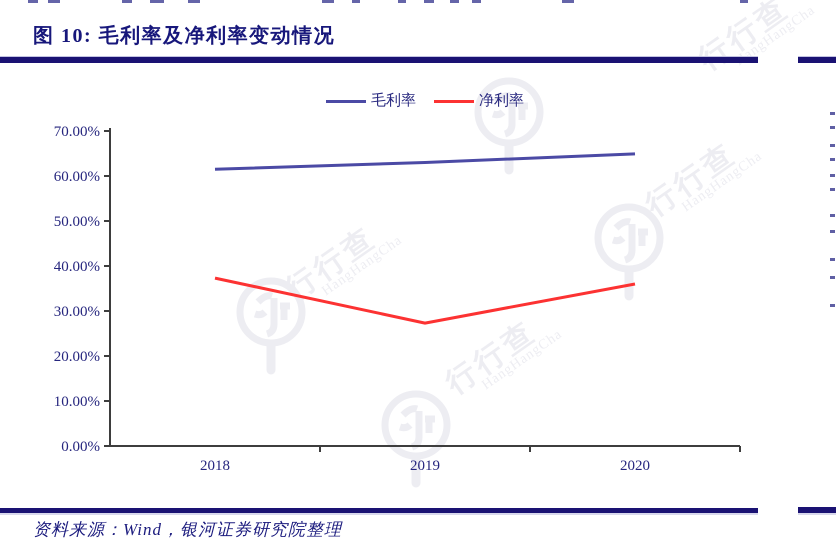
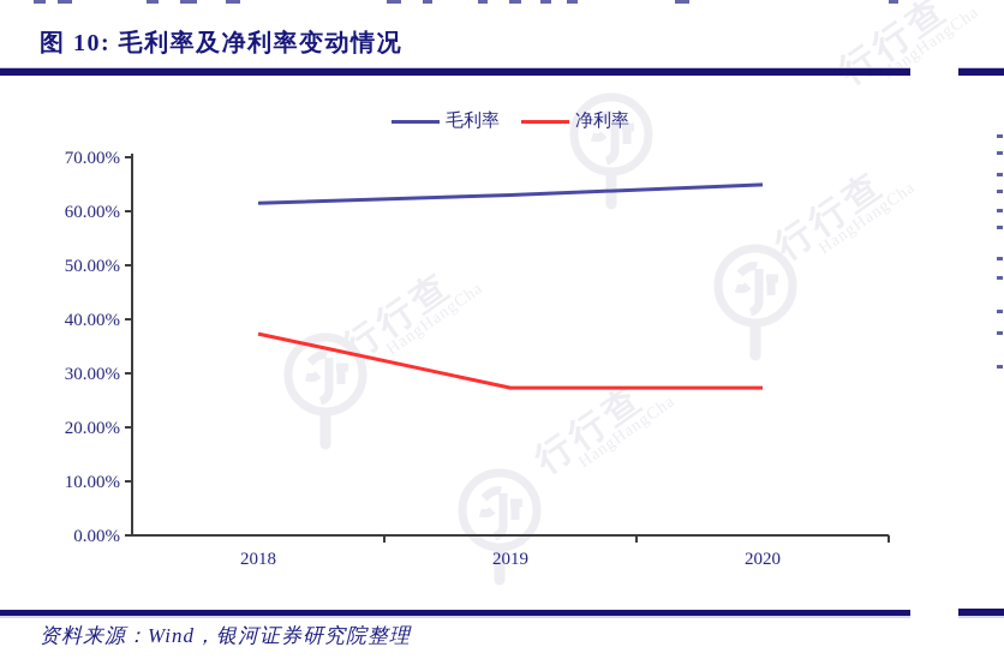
净利率/2020: 36% -> 27%
